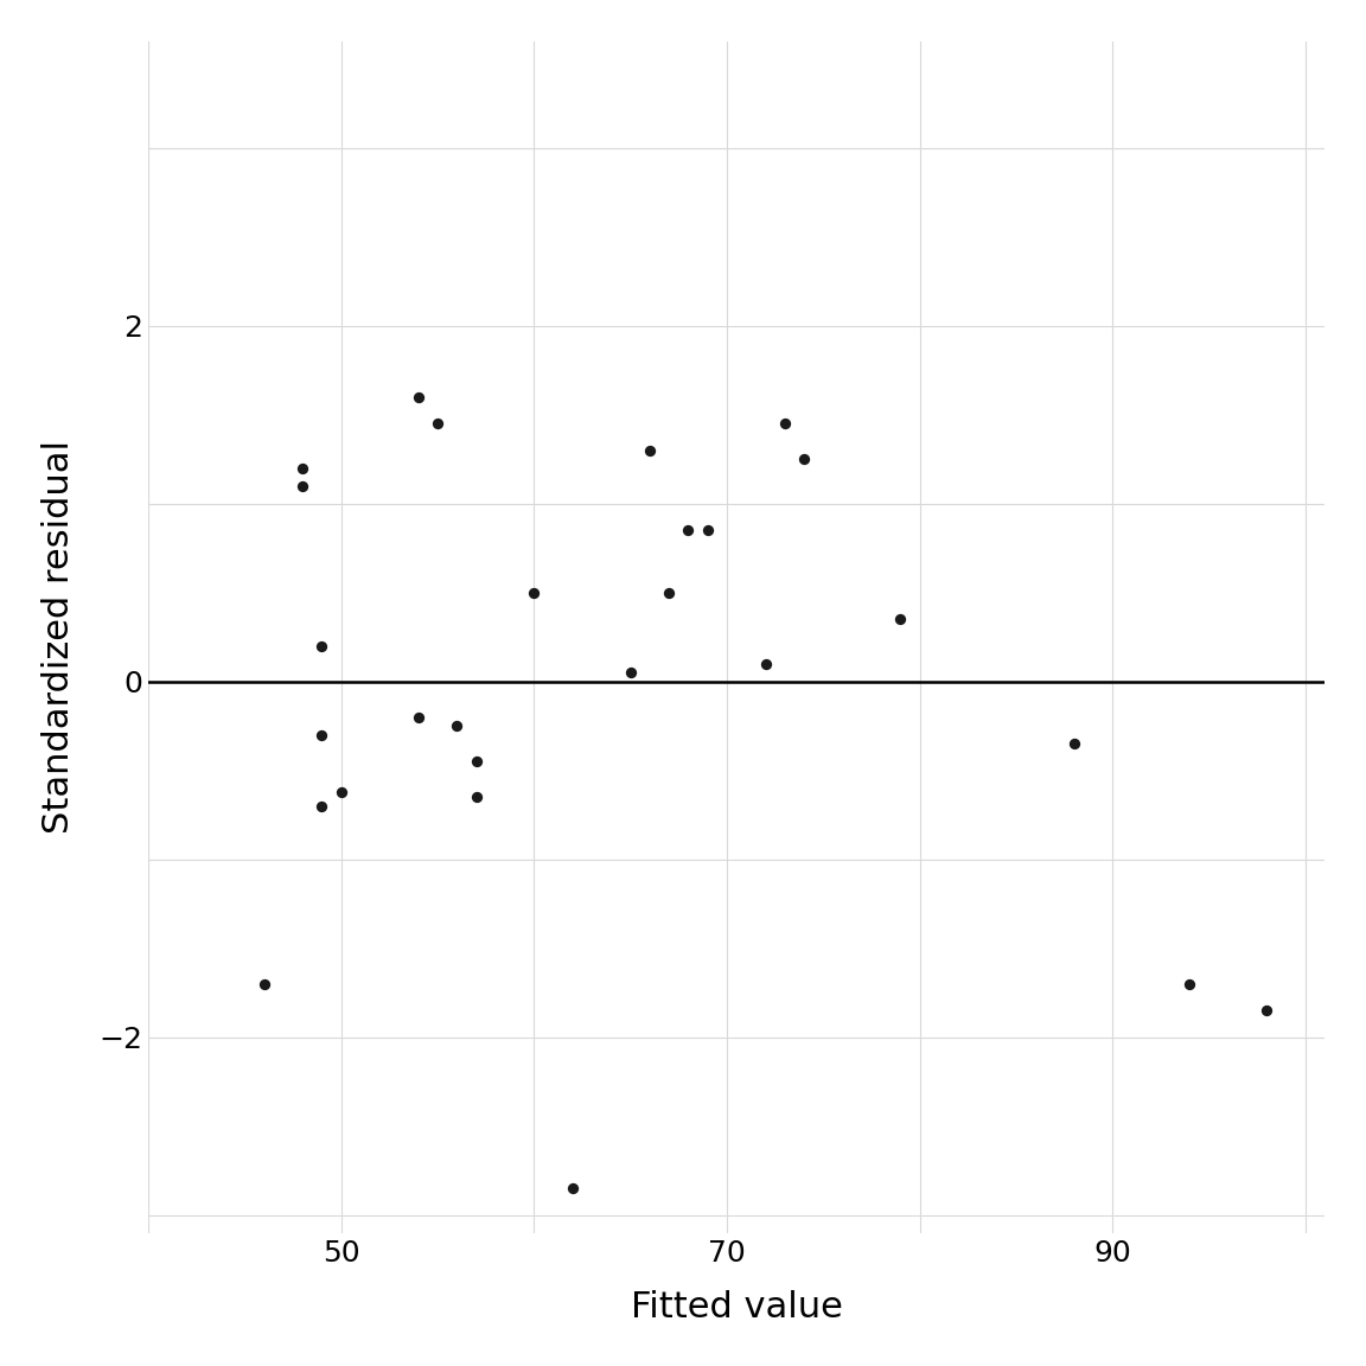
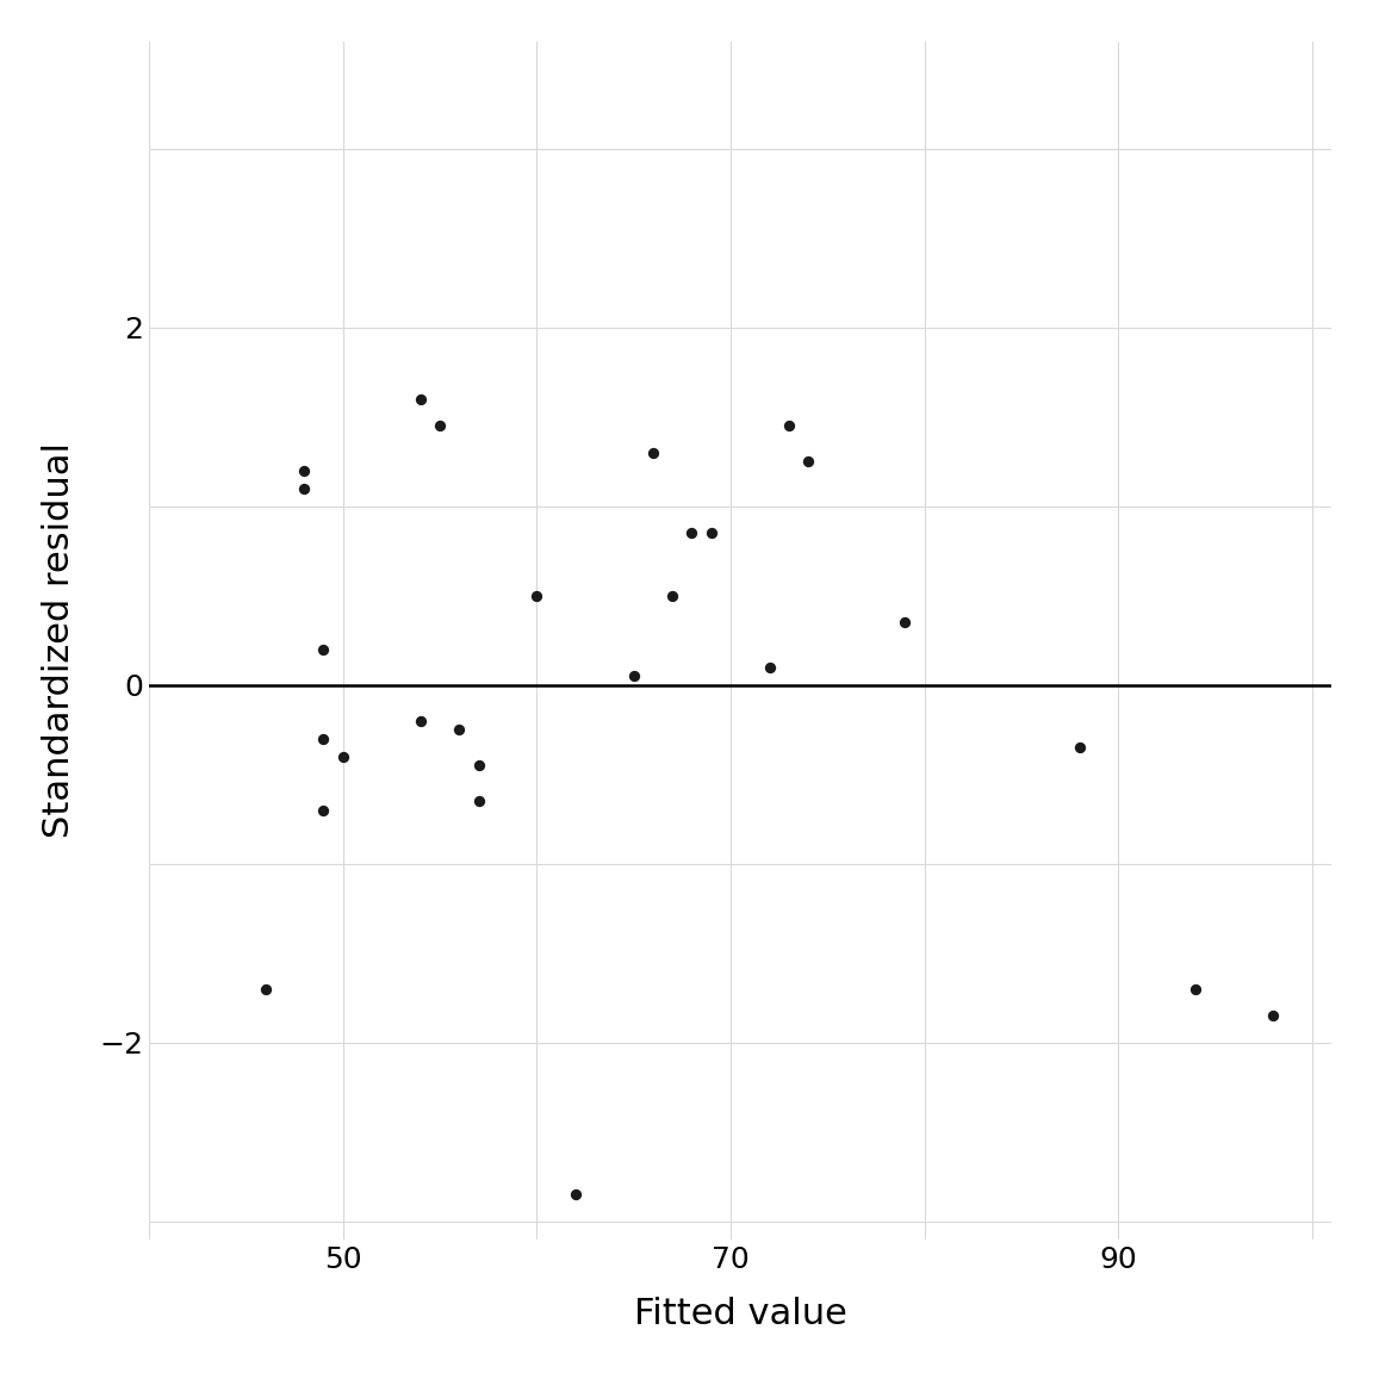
50: -0.62 -> -0.40
